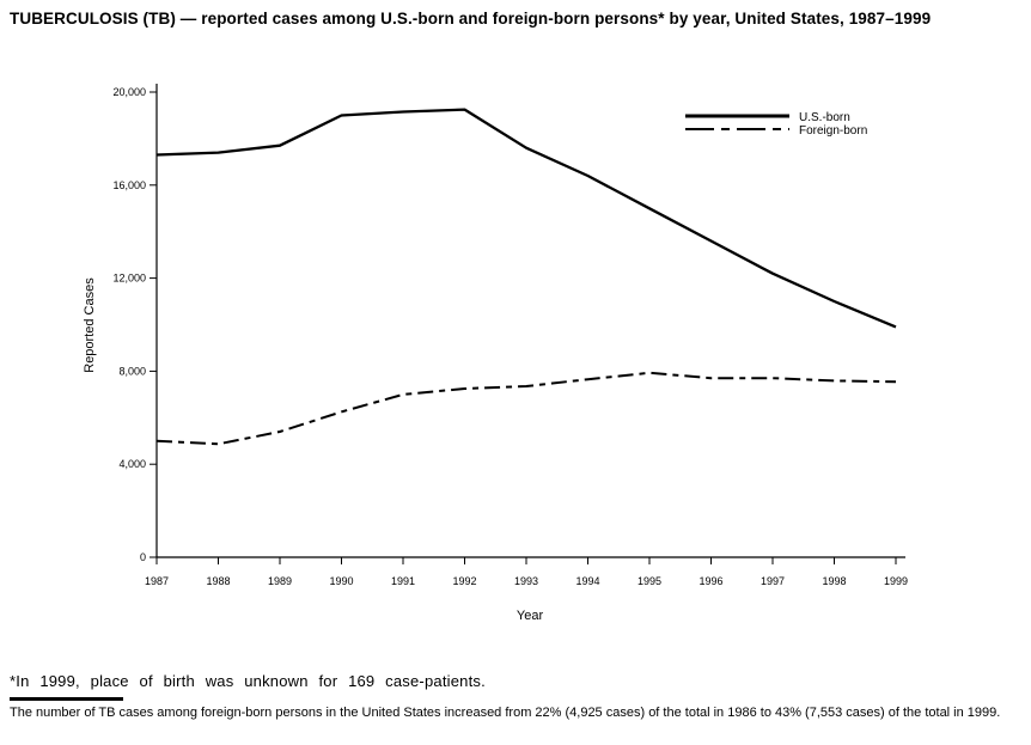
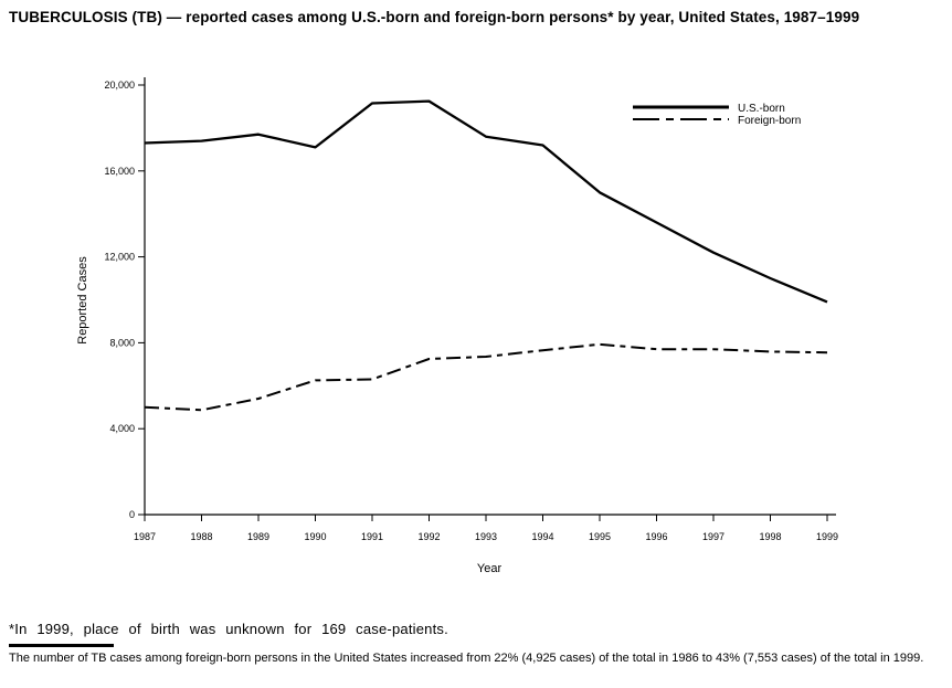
U.S.-born/1990: 19000 -> 17100
Foreign-born/1991: 7000 -> 6300
U.S.-born/1994: 16400 -> 17200
